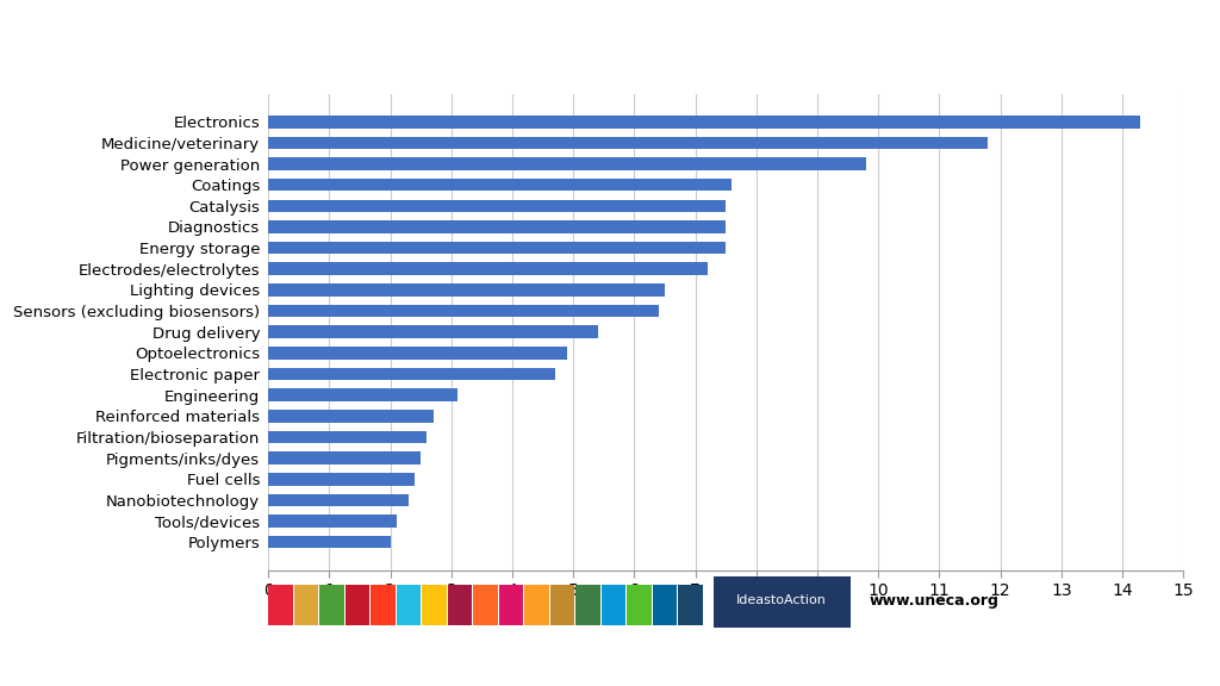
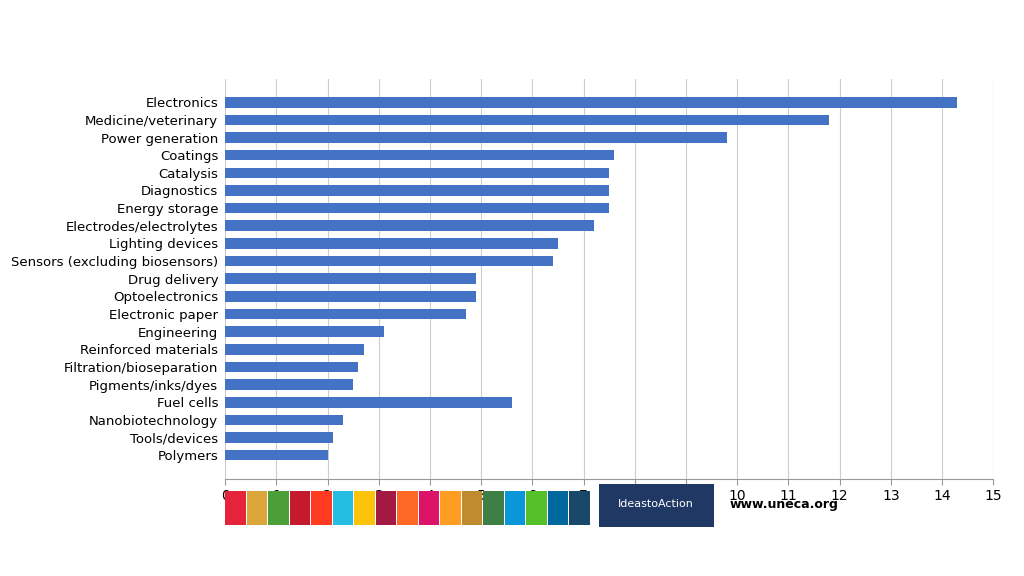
Drug delivery: 5.4 -> 4.9
Fuel cells: 2.4 -> 5.6
